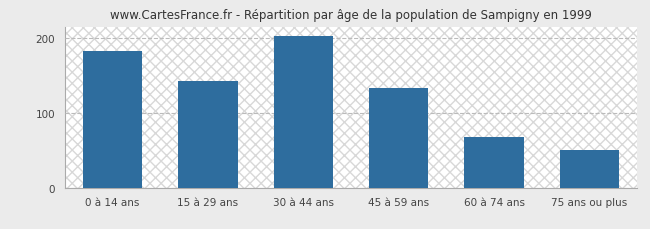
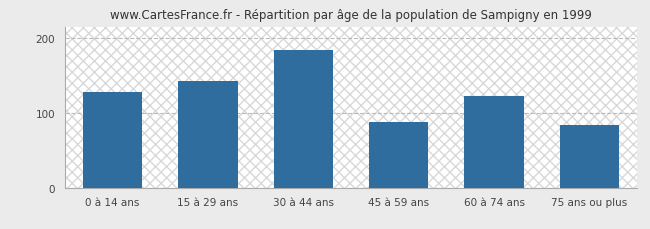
0 à 14 ans: 182 -> 128
30 à 44 ans: 202 -> 184
45 à 59 ans: 133 -> 88
60 à 74 ans: 68 -> 122
75 ans ou plus: 50 -> 84
